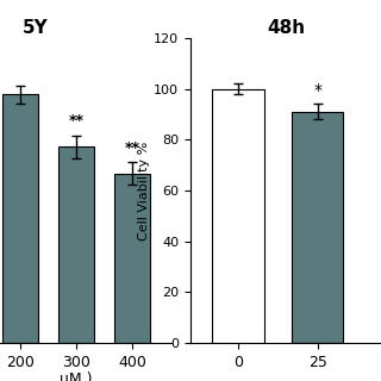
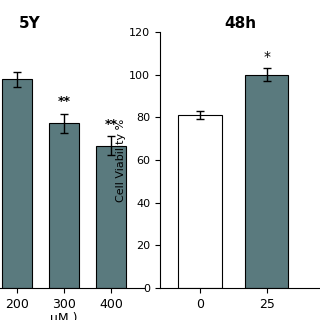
48h/0: 100 -> 81
48h/25: 91 -> 100
